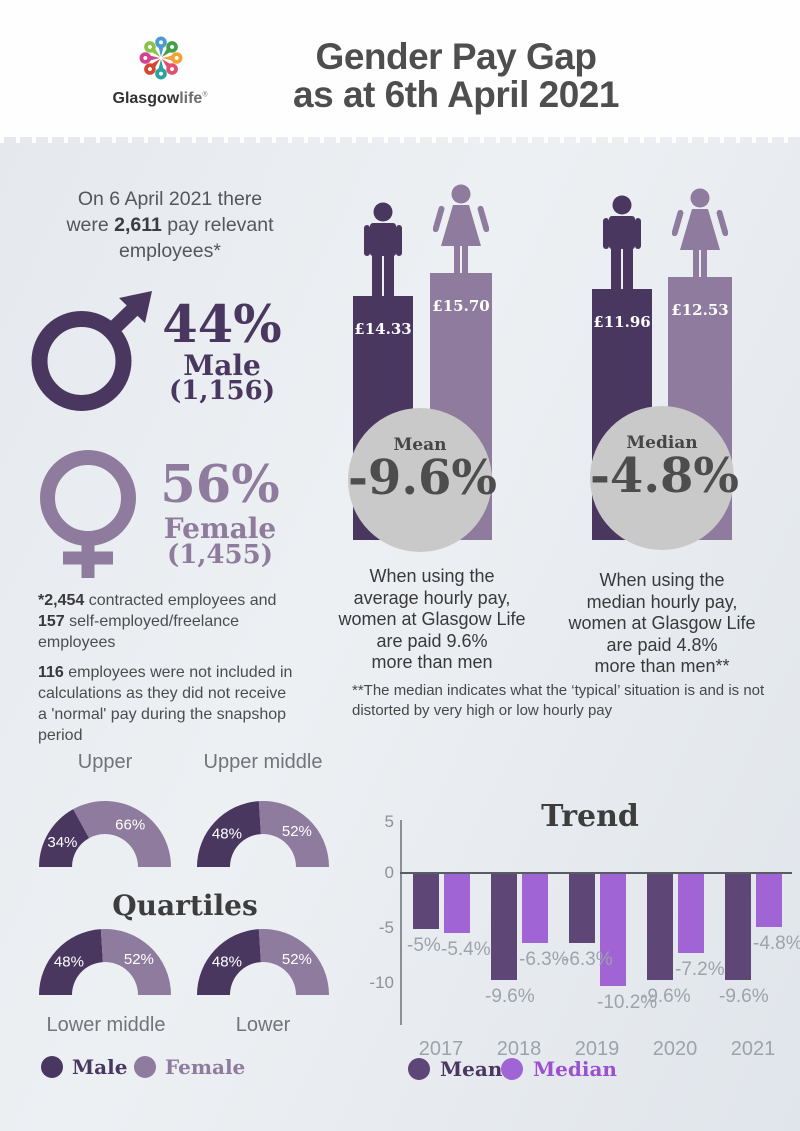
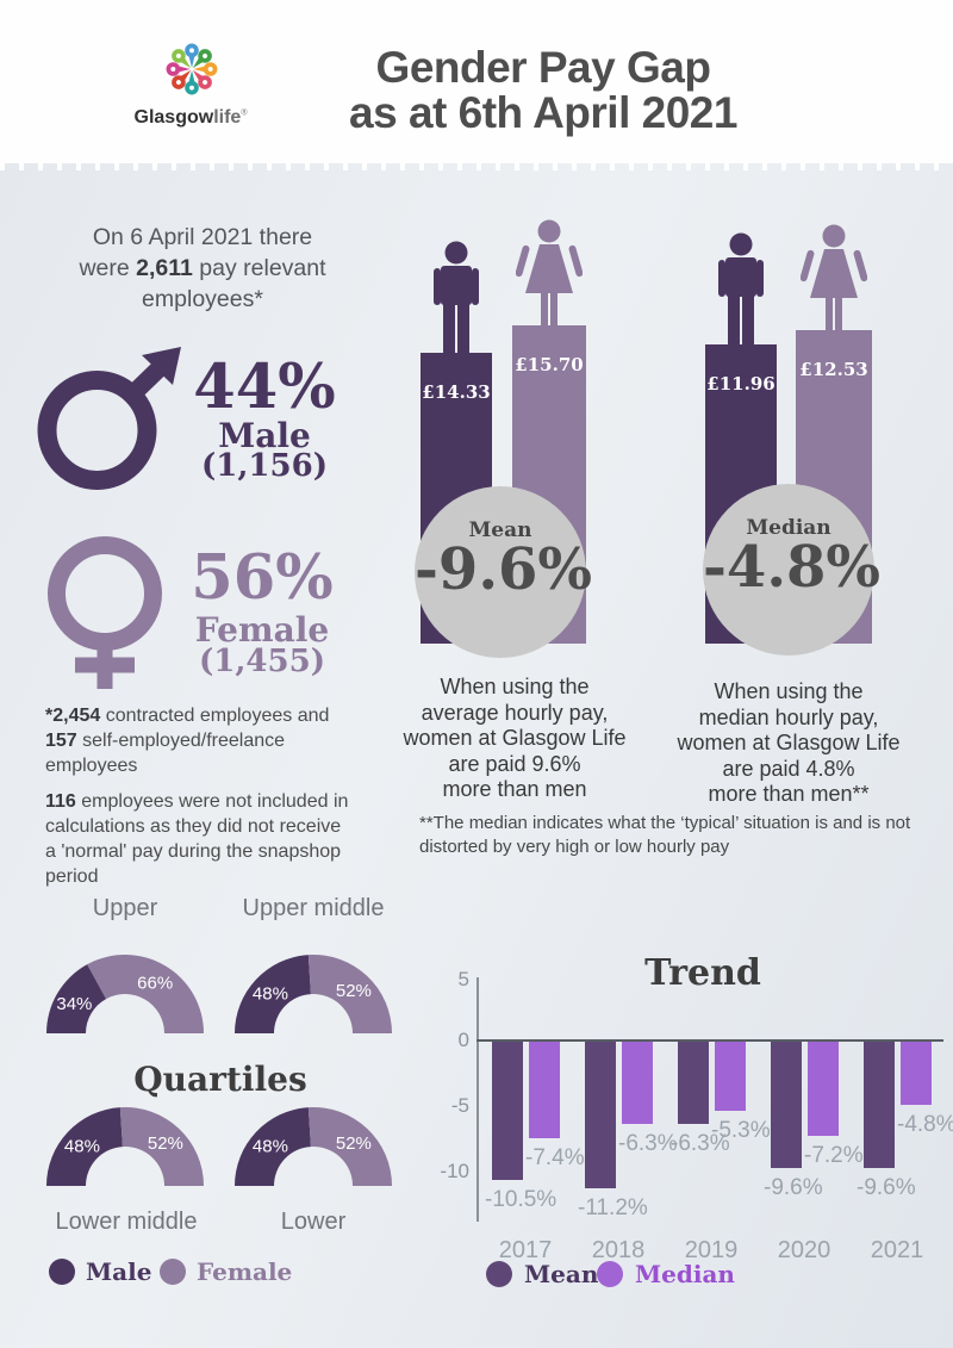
Trend/Mean/2017: -5% -> -10.5%
Trend/Median/2017: -5.4% -> -7.4%
Trend/Mean/2018: -9.6% -> -11.2%
Trend/Median/2019: -10.2% -> -5.3%
